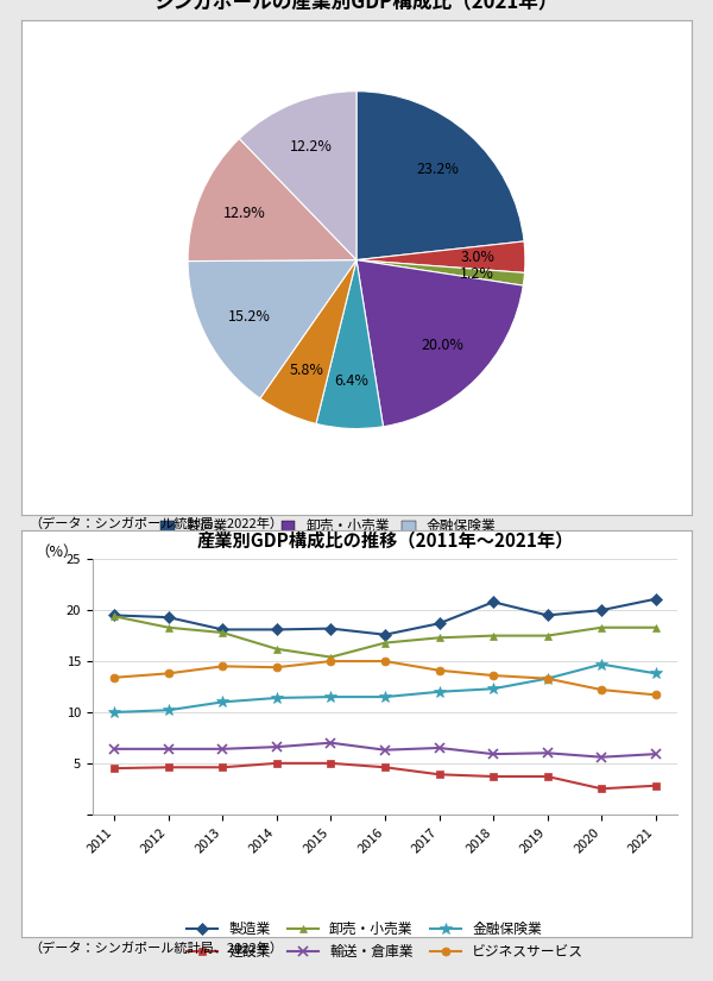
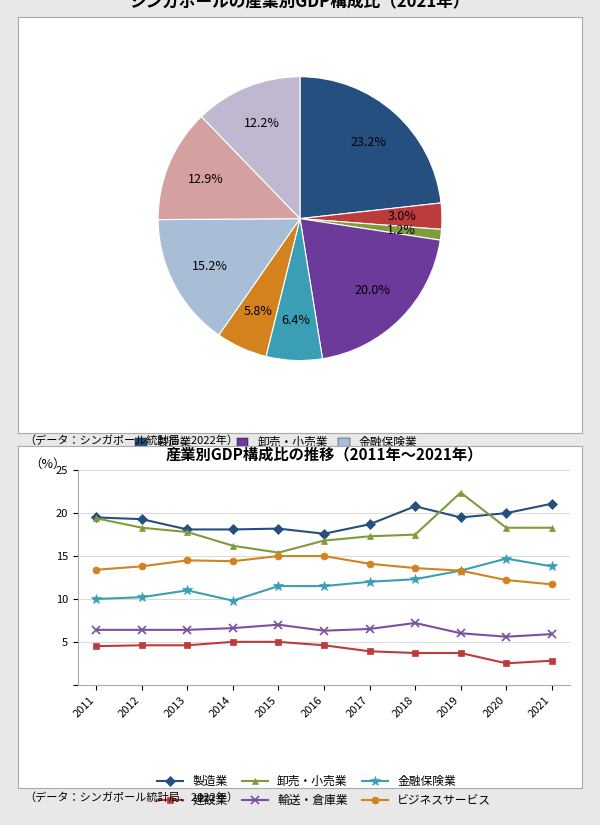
金融保険業/2014: 11.4 -> 9.8
輸送・倉庫業/2018: 5.9 -> 7.2
卸売・小売業/2019: 17.5 -> 22.4
